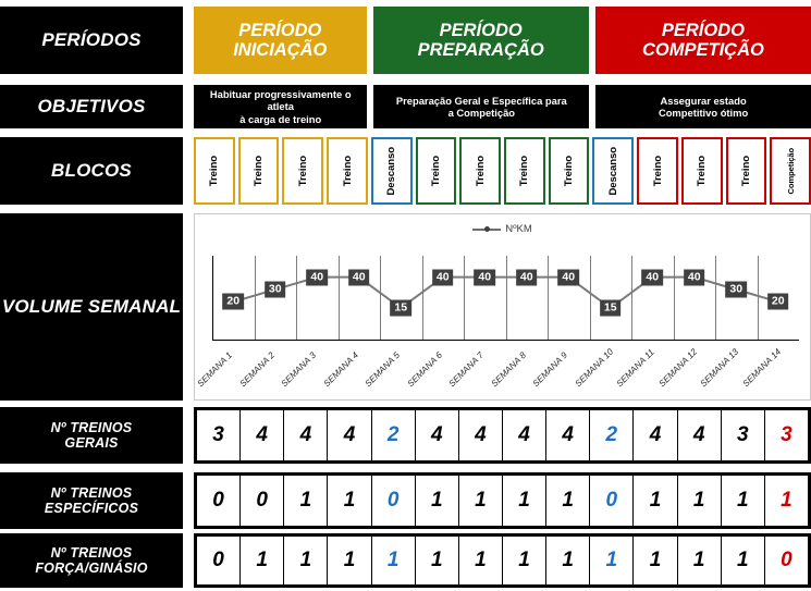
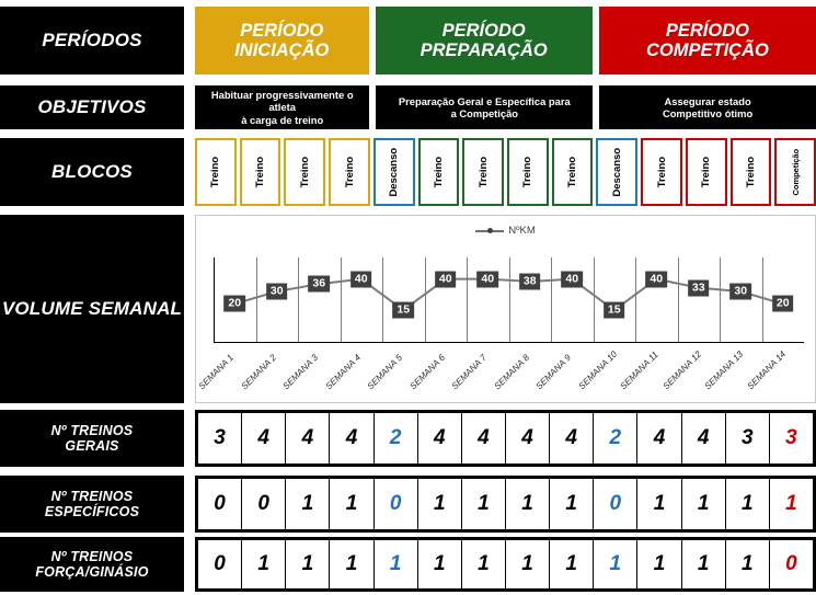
SEMANA 3: 40 -> 36
SEMANA 8: 40 -> 38
SEMANA 12: 40 -> 33
